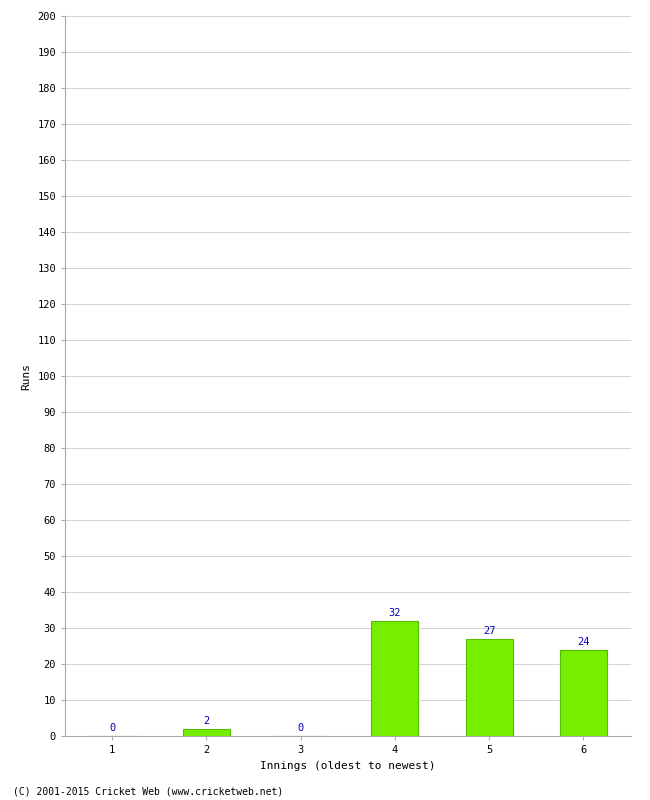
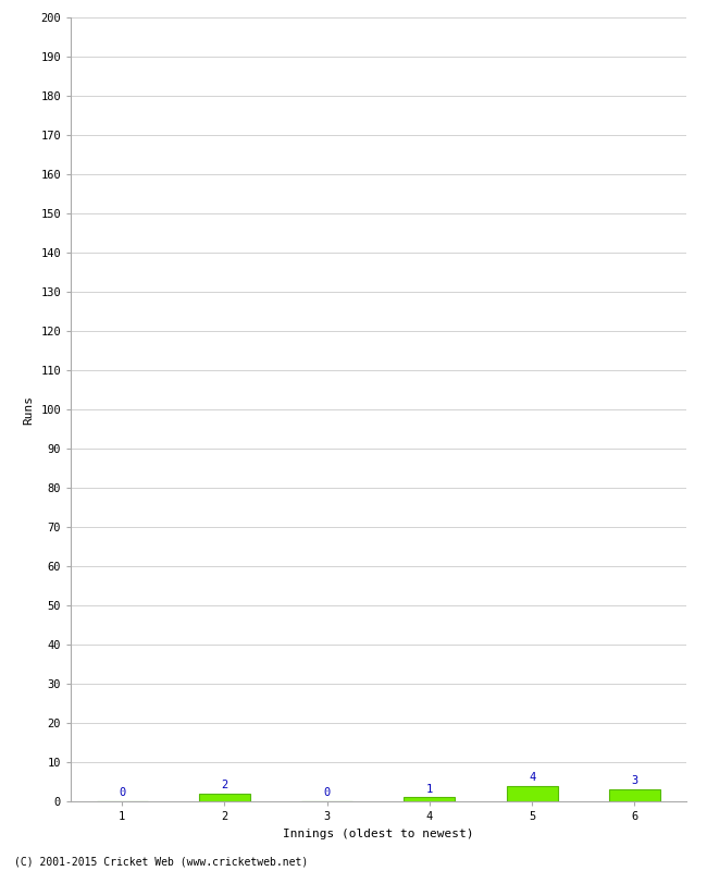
4: 32 -> 1
5: 27 -> 4
6: 24 -> 3
